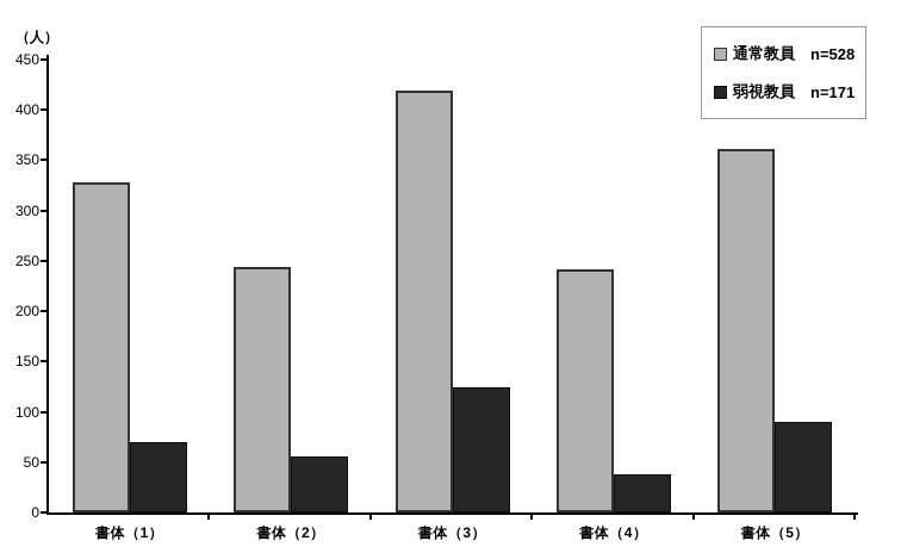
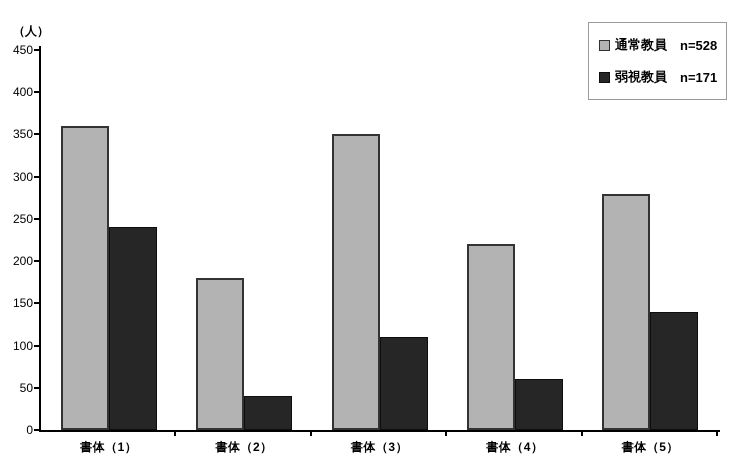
通常教員/書体（1）: 330 -> 360
弱視教員/書体（1）: 70 -> 240
通常教員/書体（2）: 240 -> 180
弱視教員/書体（2）: 60 -> 40
通常教員/書体（3）: 420 -> 350
弱視教員/書体（3）: 120 -> 110
通常教員/書体（4）: 240 -> 220
弱視教員/書体（4）: 40 -> 60
通常教員/書体（5）: 360 -> 280
弱視教員/書体（5）: 90 -> 140
